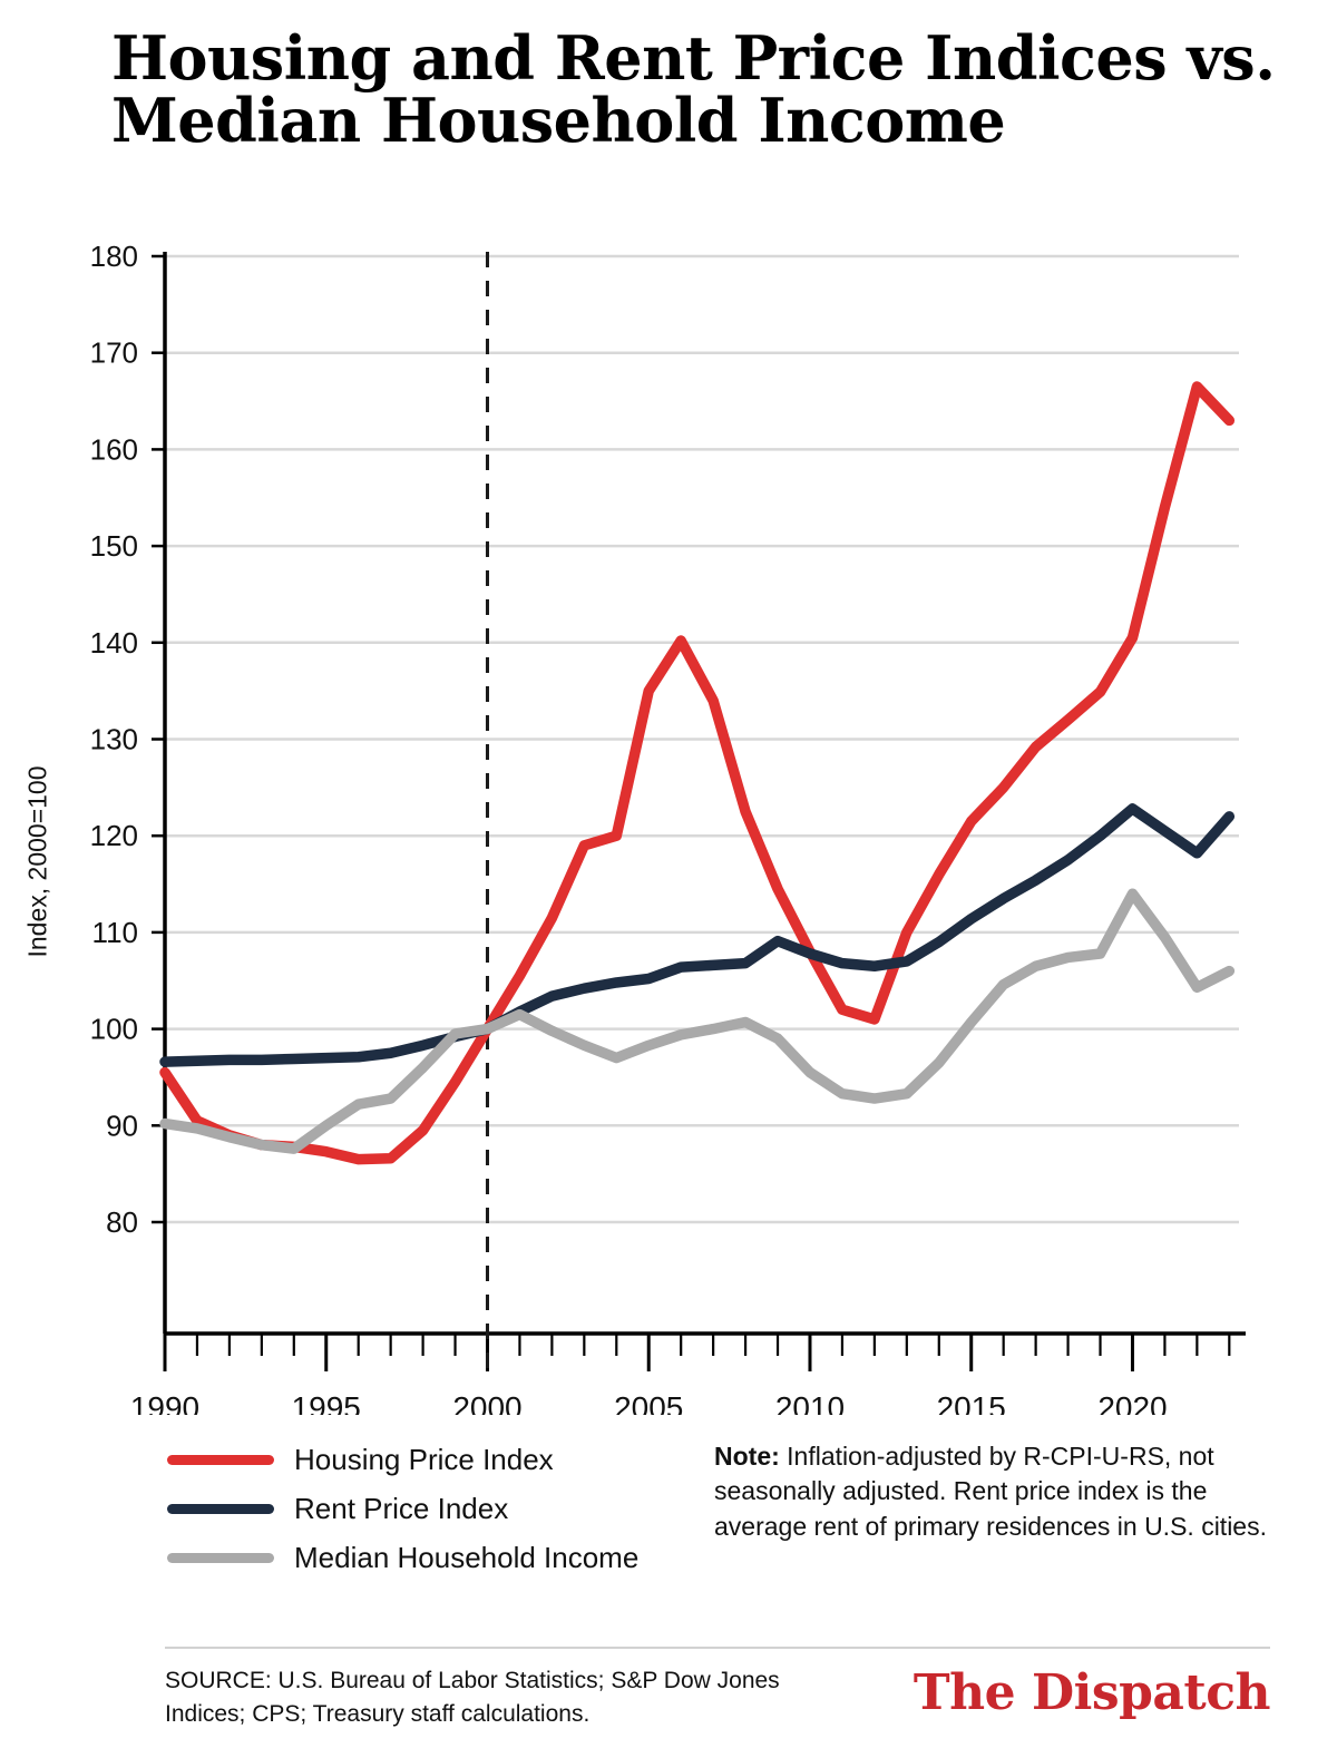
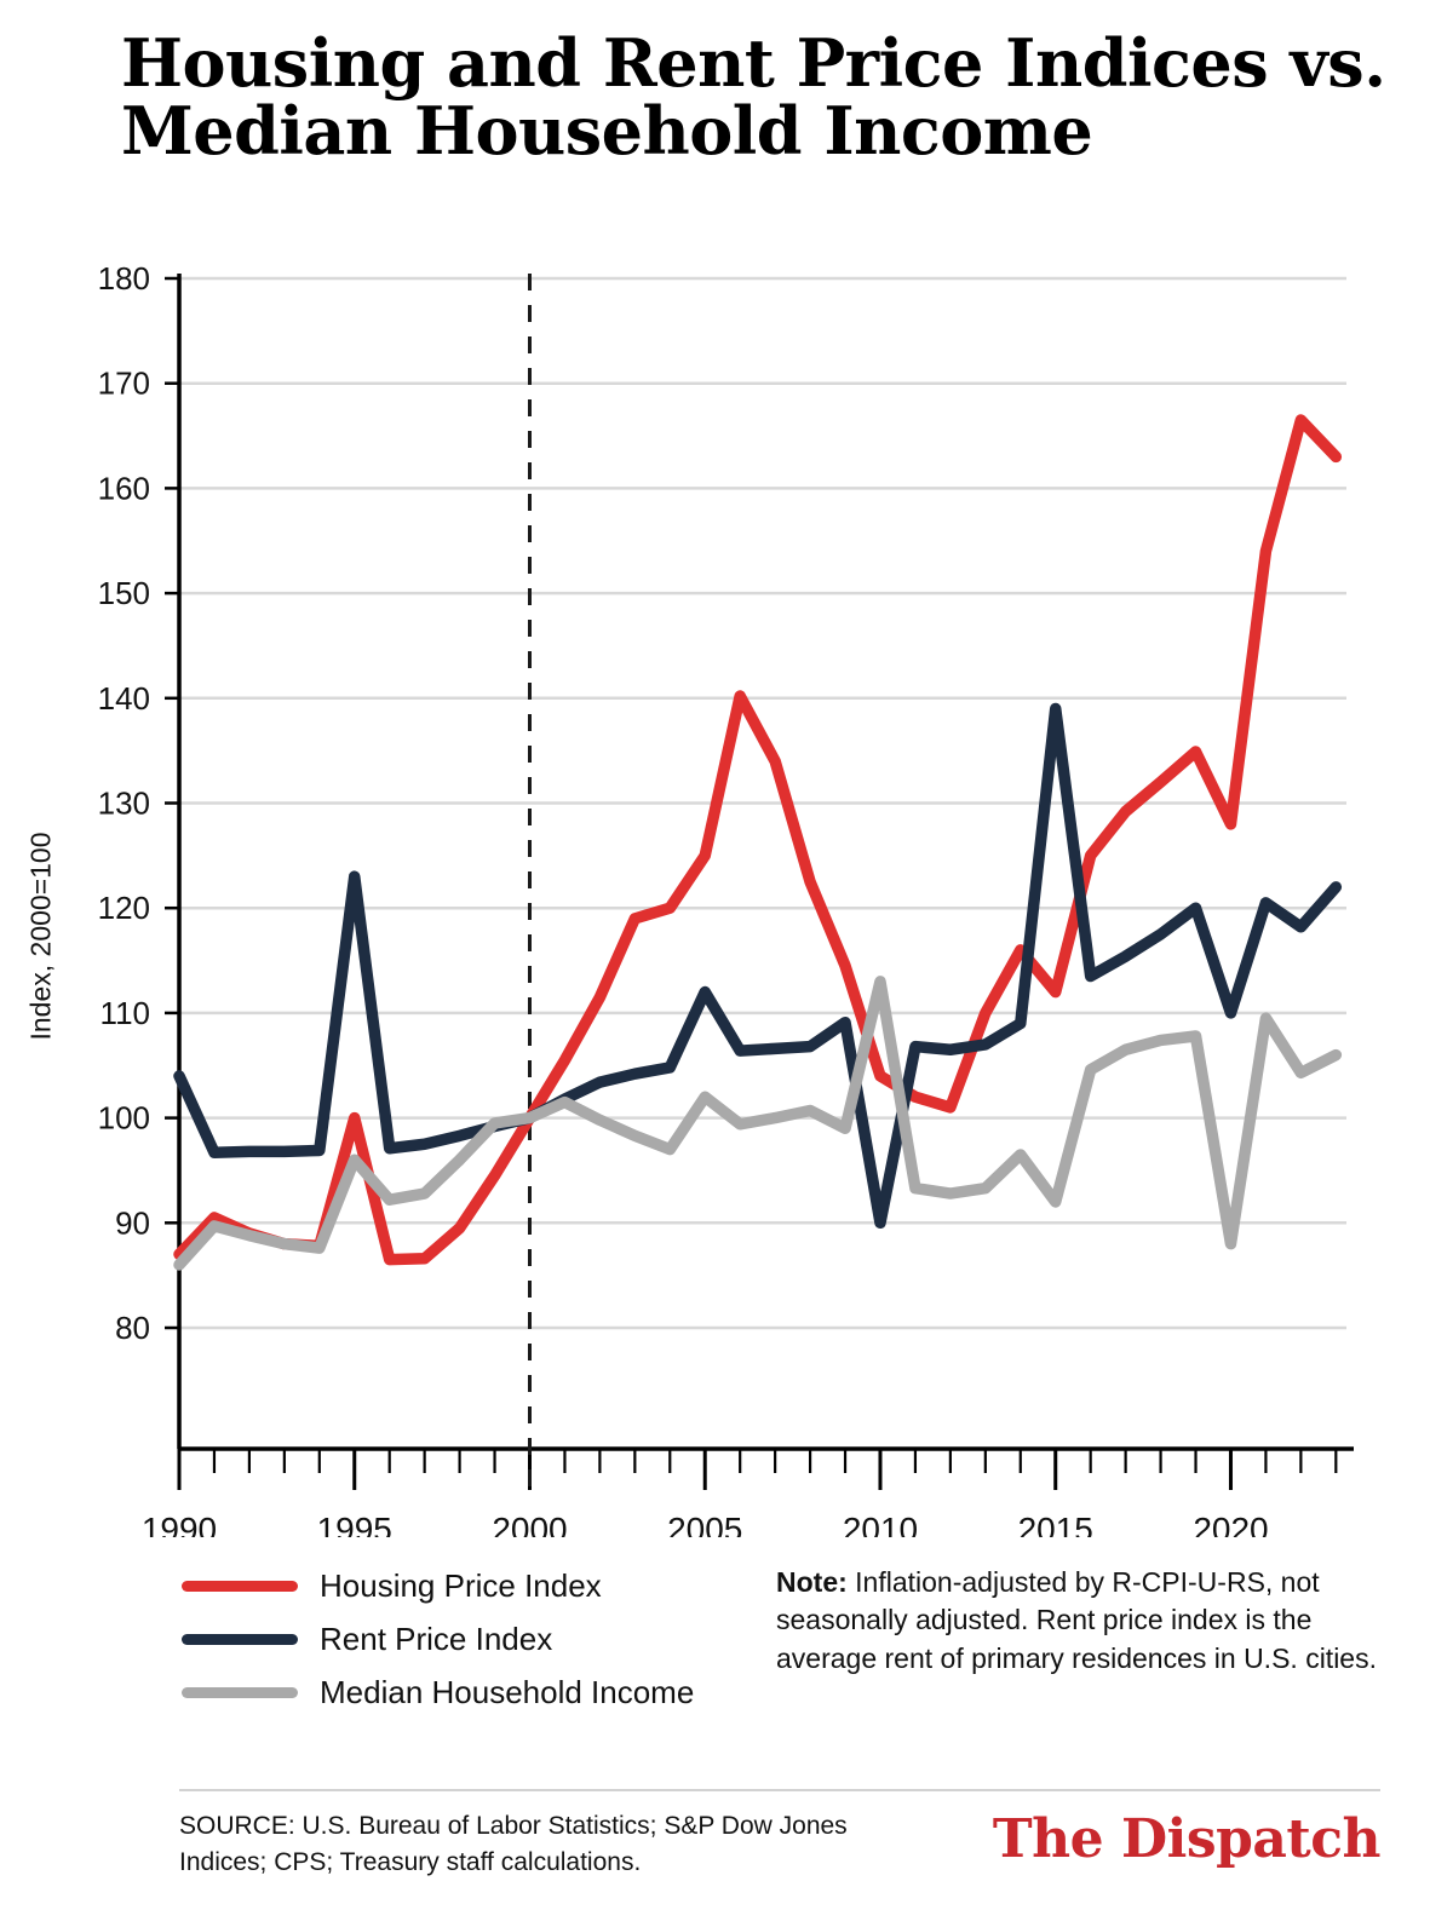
Housing Price Index/1990: 96 -> 87
Rent Price Index/1990: 97 -> 104
Median Household Income/1990: 90 -> 86
Housing Price Index/1995: 87 -> 100
Rent Price Index/1995: 97 -> 123
Median Household Income/1995: 90 -> 96
Housing Price Index/2005: 135 -> 125
Rent Price Index/2005: 105 -> 112
Median Household Income/2005: 98 -> 102
Housing Price Index/2010: 108 -> 104
Rent Price Index/2010: 108 -> 90
Median Household Income/2010: 96 -> 113
Housing Price Index/2015: 122 -> 112
Rent Price Index/2015: 111 -> 139
Median Household Income/2015: 101 -> 92
Housing Price Index/2020: 140 -> 128
Rent Price Index/2020: 123 -> 110
Median Household Income/2020: 114 -> 88
